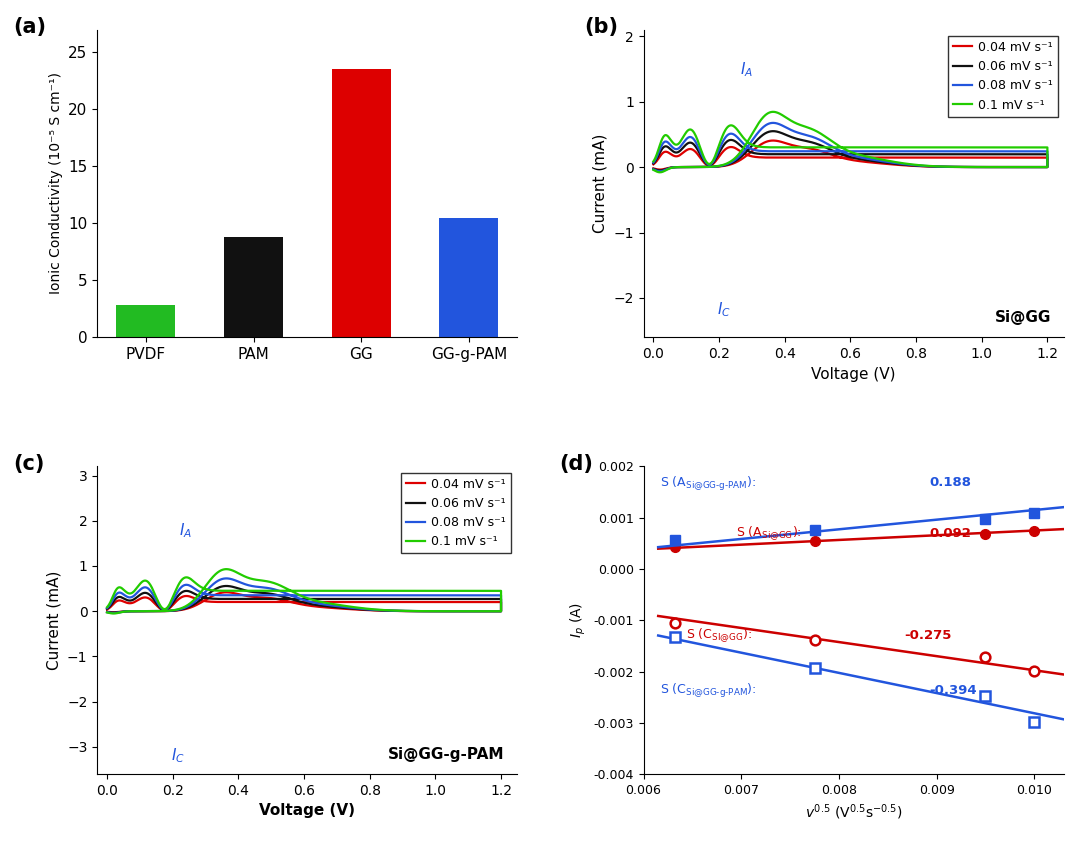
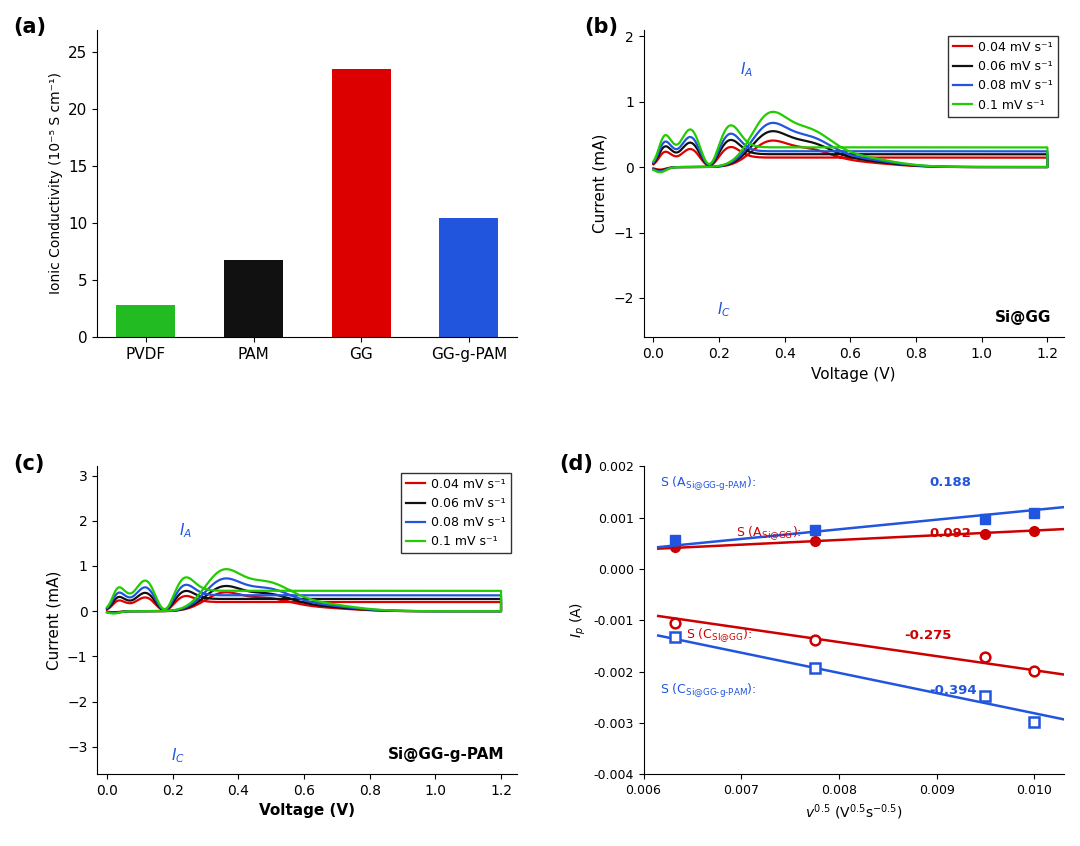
PAM: 8.8 -> 6.8
